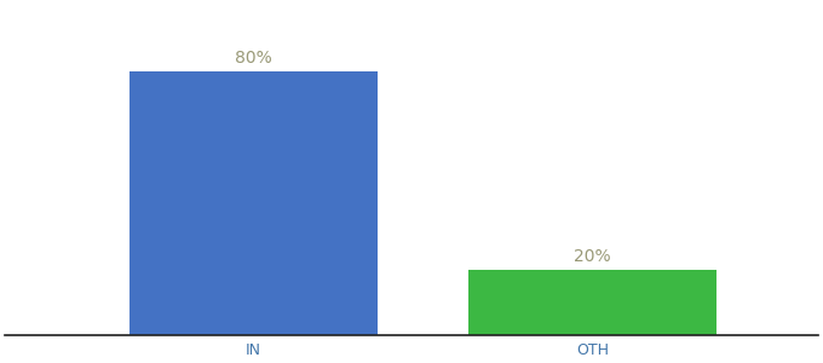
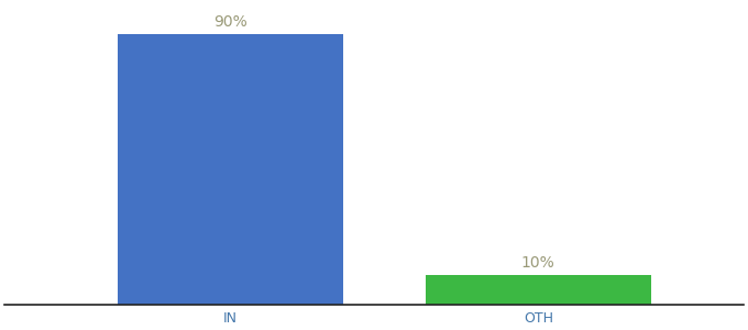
IN: 80% -> 90%
OTH: 20% -> 10%
